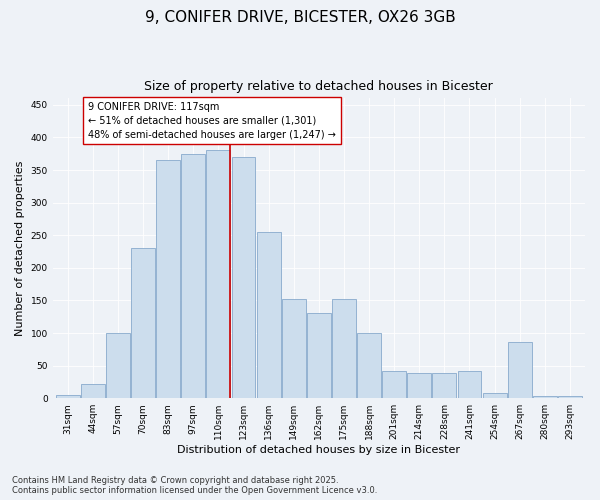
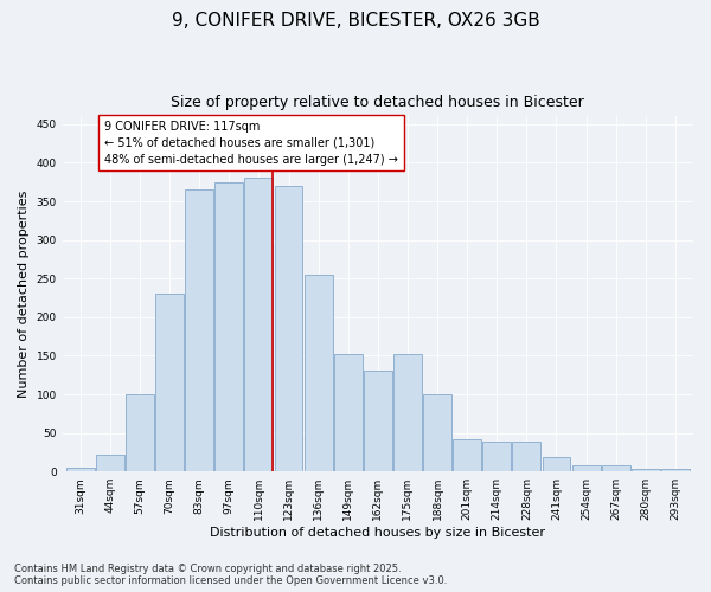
241sqm: 42 -> 18
267sqm: 86 -> 8
